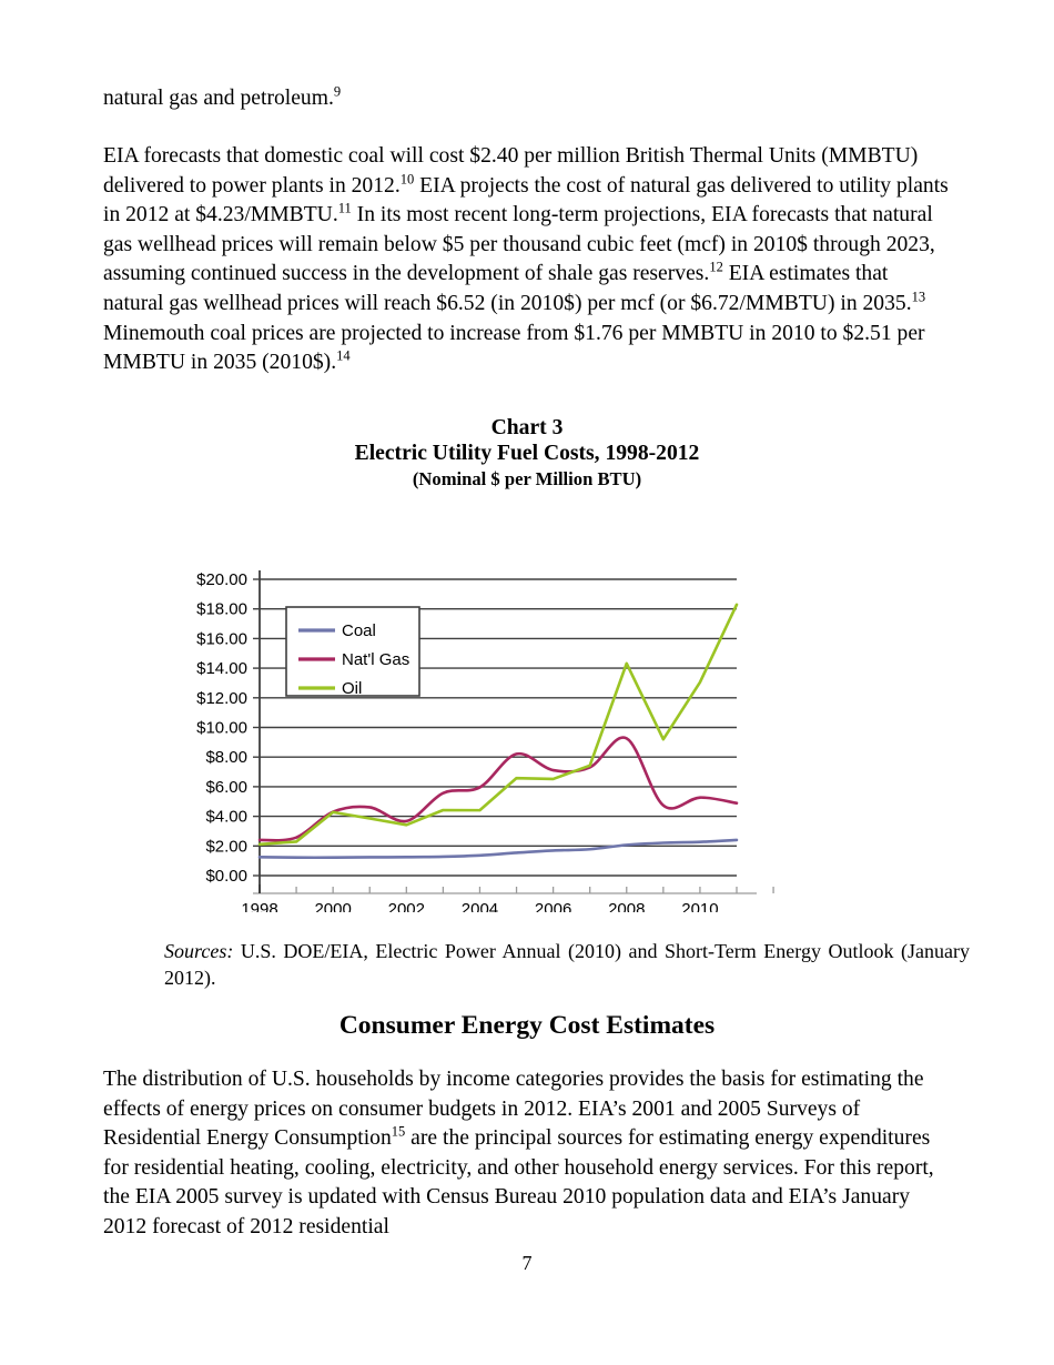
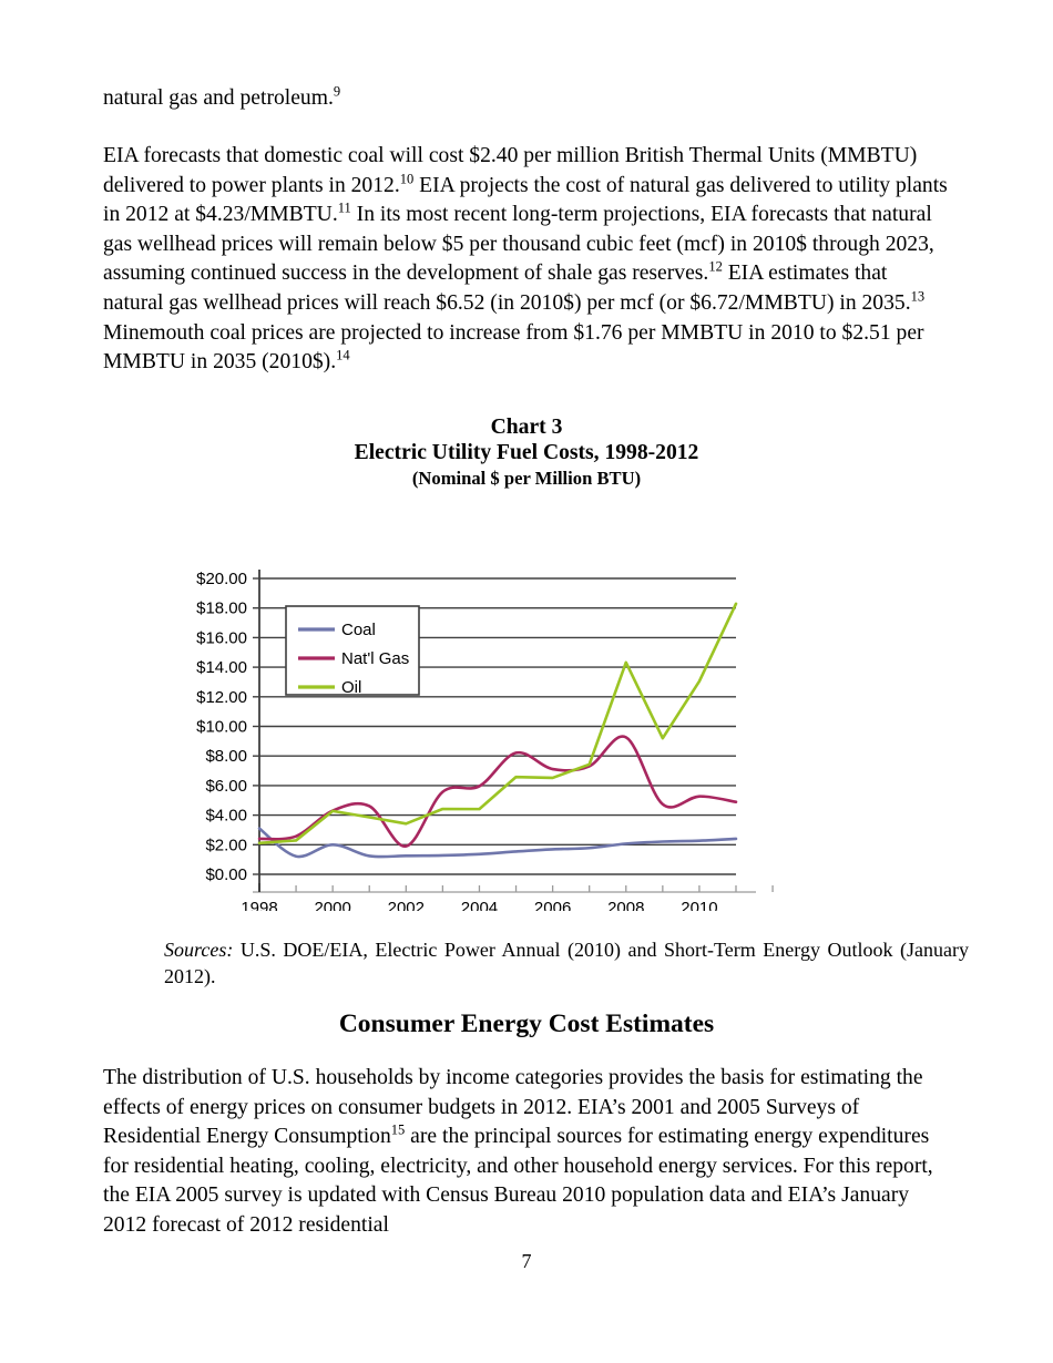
Coal/1998: $1.2 -> $3.1
Coal/2000: $1.2 -> $2.0
Nat'l Gas/2002: $3.7 -> $1.9
